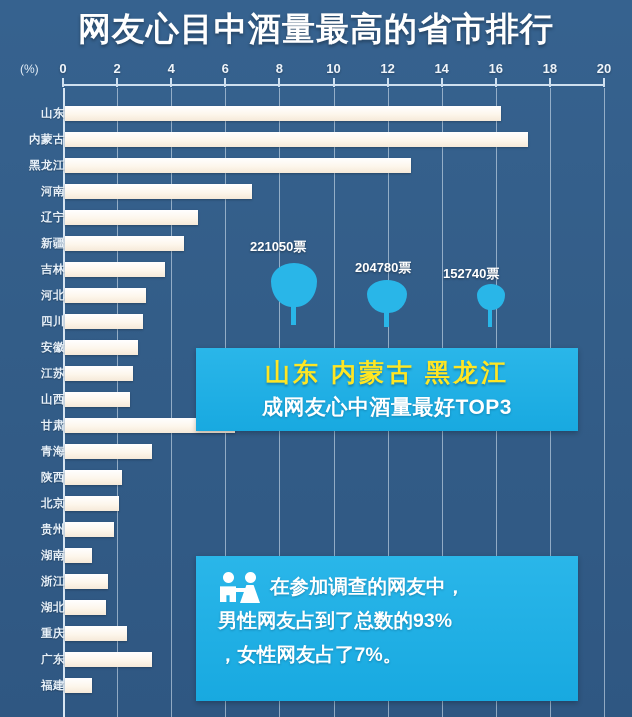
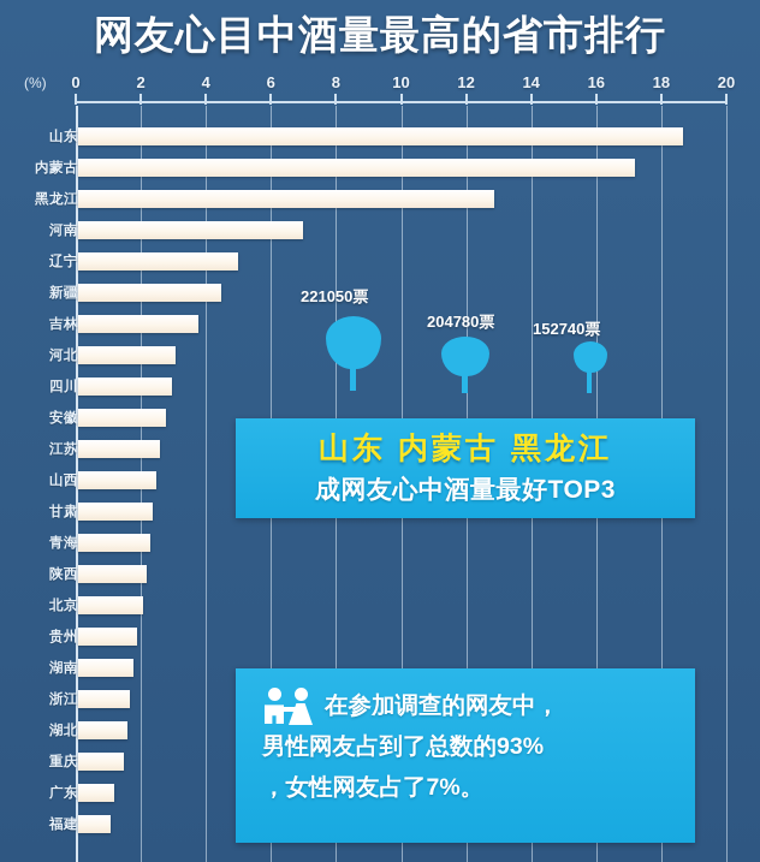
山东: 16.1 -> 18.6
甘肃: 6.3 -> 2.3
青海: 3.2 -> 2.2
湖南: 1.0 -> 1.7
重庆: 2.3 -> 1.4
广东: 3.2 -> 1.1
